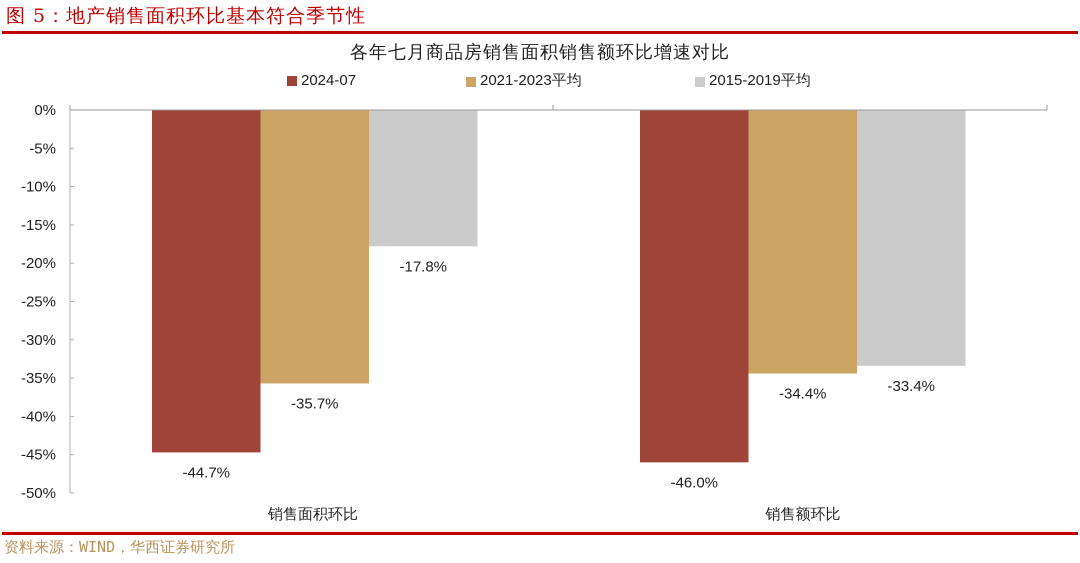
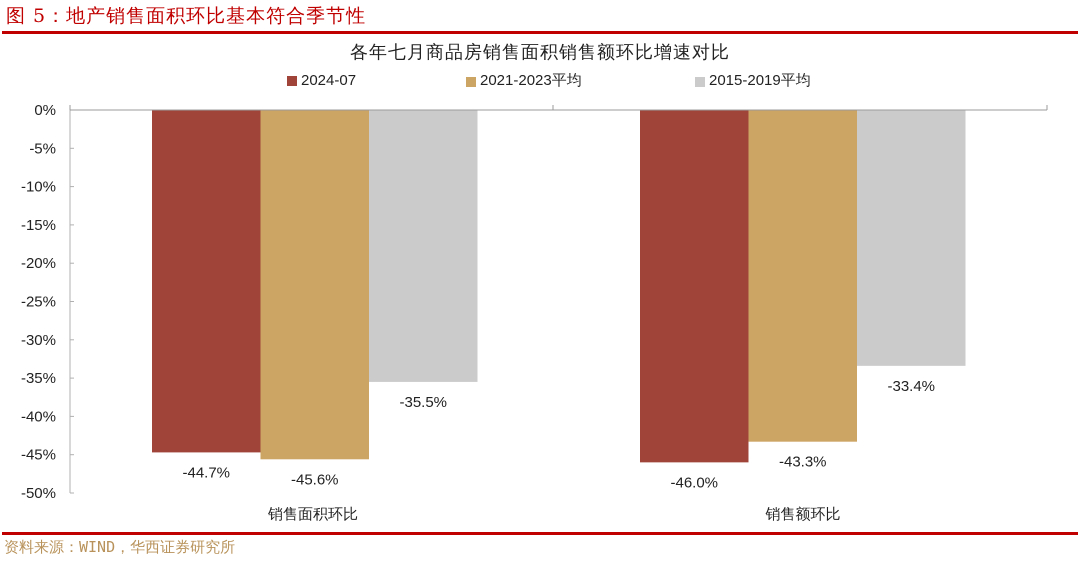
2021-2023平均/销售面积环比: -35.7% -> -45.6%
2015-2019平均/销售面积环比: -17.8% -> -35.5%
2021-2023平均/销售额环比: -34.4% -> -43.3%
